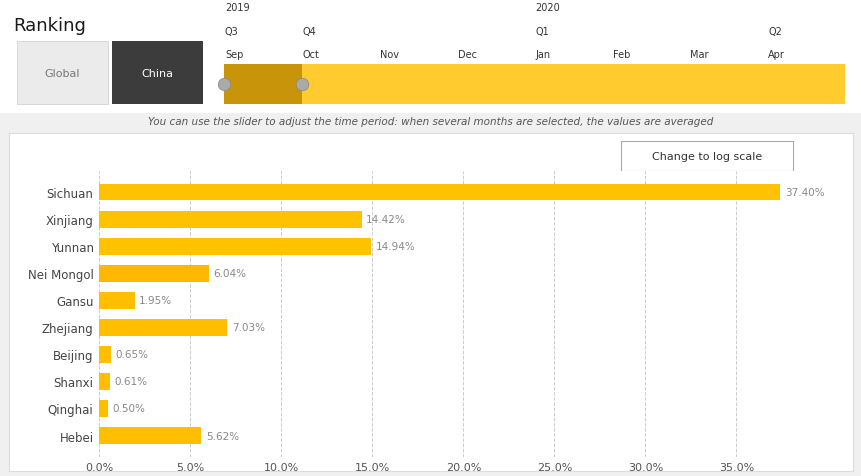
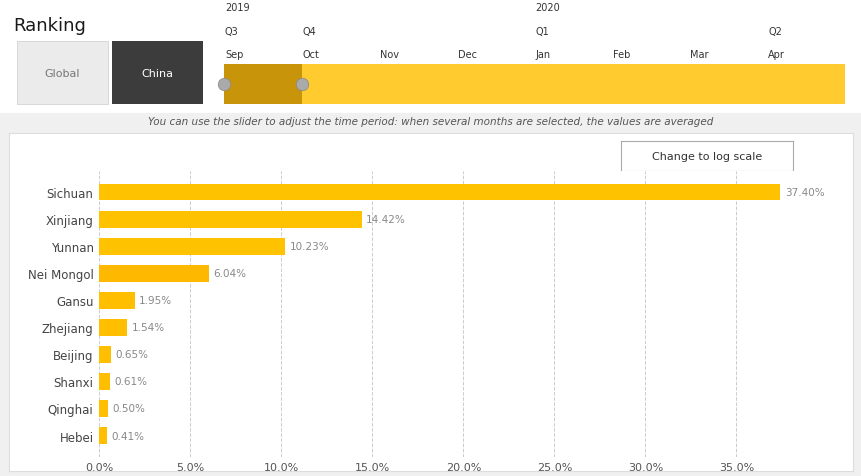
Yunnan: 14.94% -> 10.23%
Zhejiang: 7.03% -> 1.54%
Hebei: 5.62% -> 0.41%
